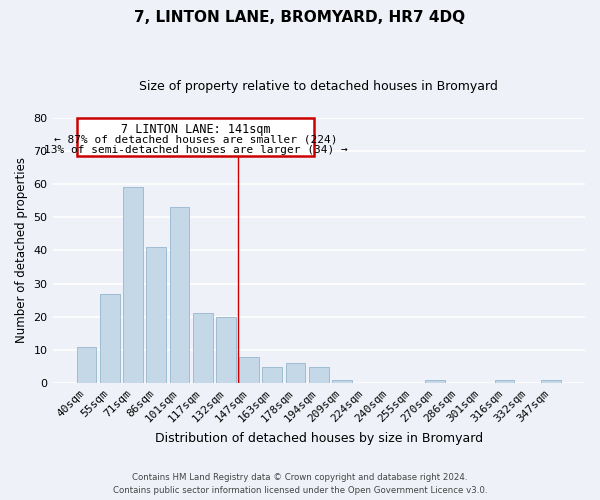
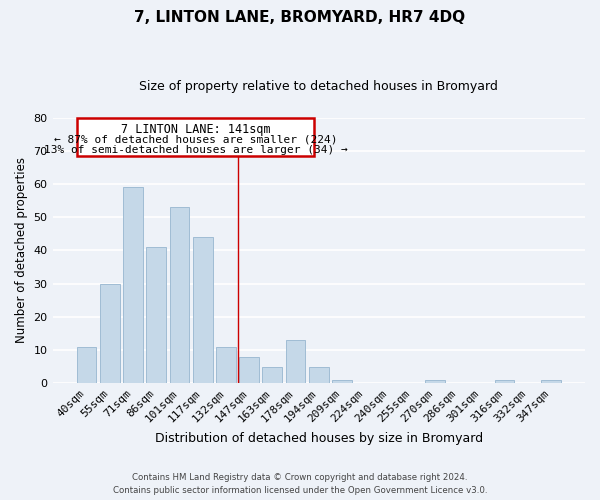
55sqm: 27 -> 30
117sqm: 21 -> 44
132sqm: 20 -> 11
178sqm: 6 -> 13
